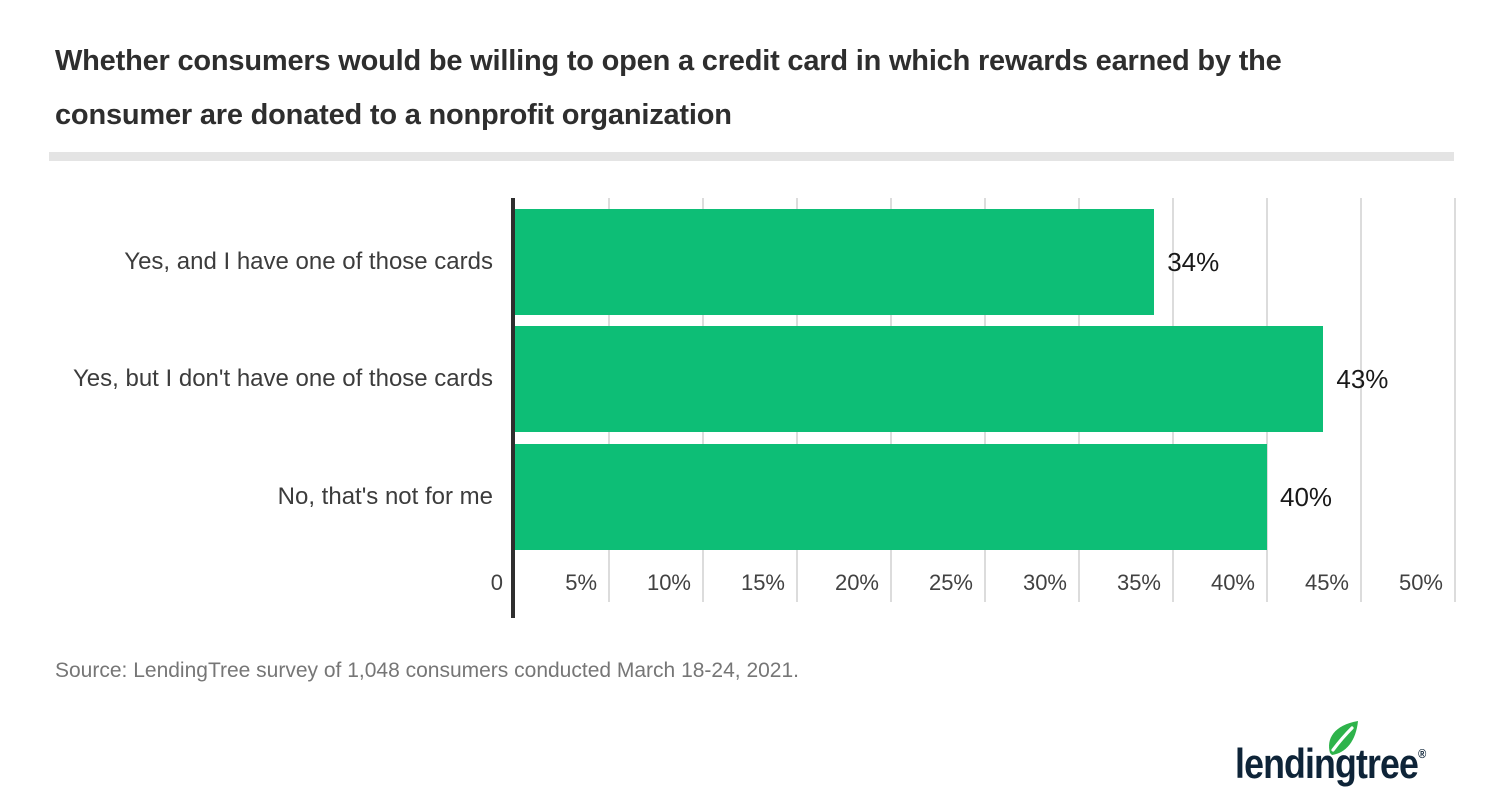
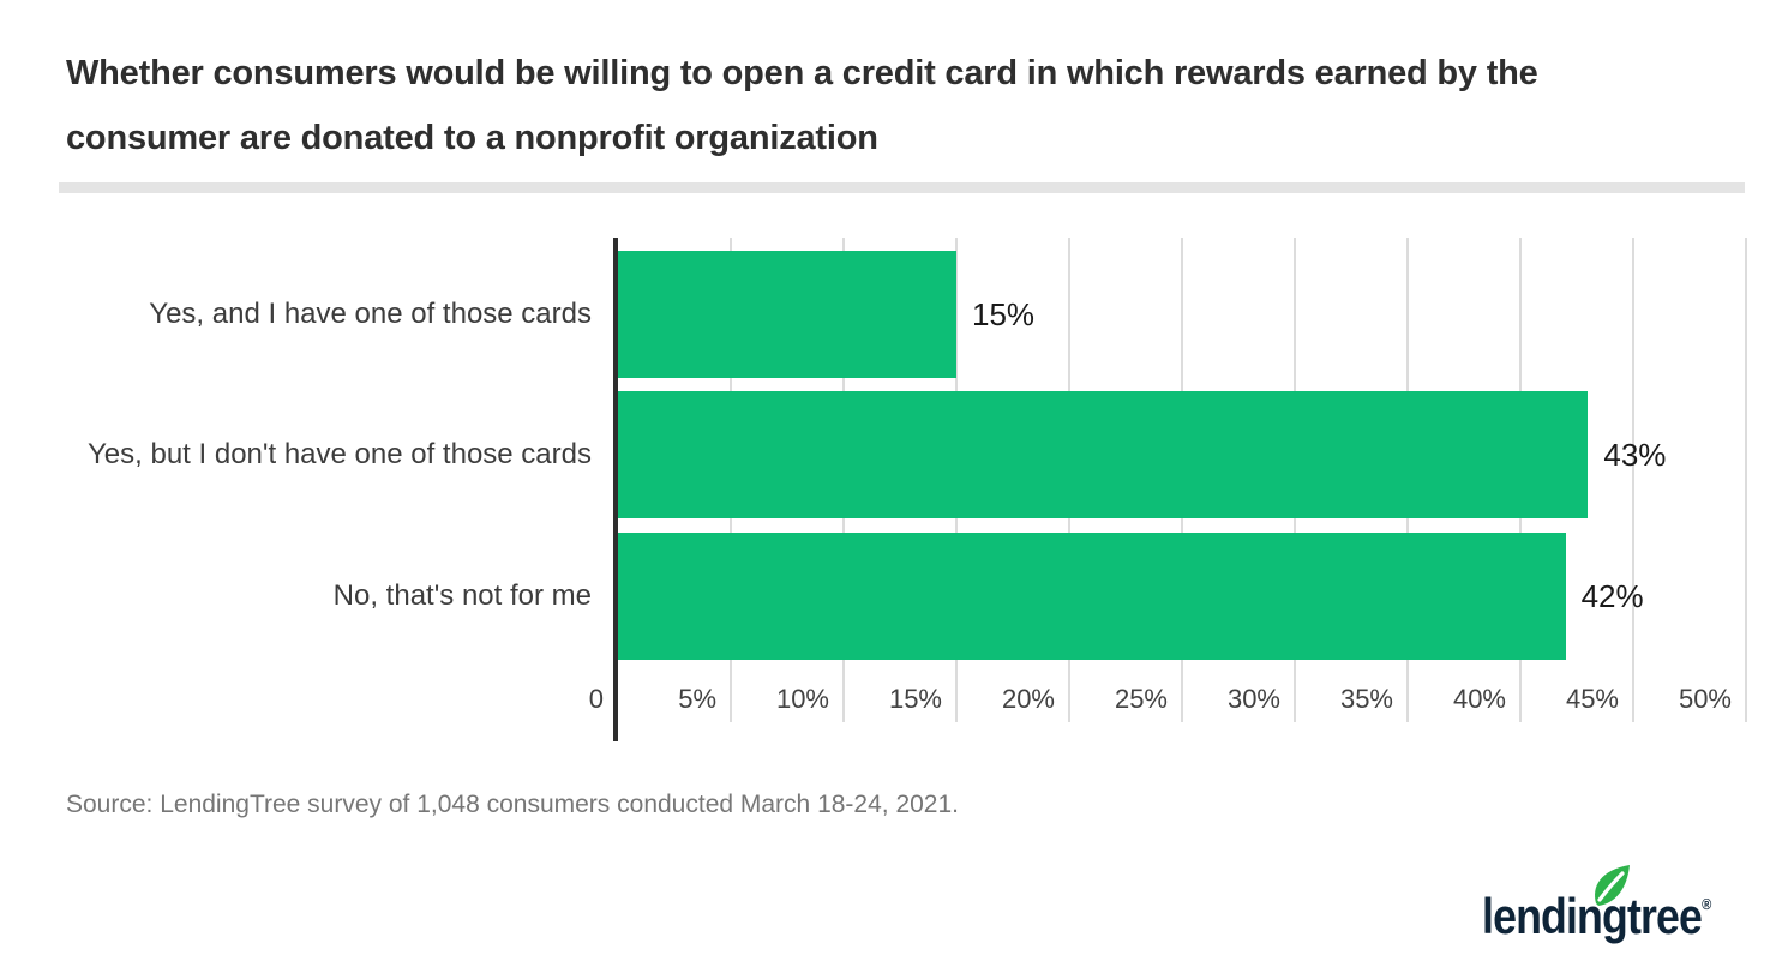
Yes, and I have one of those cards: 34% -> 15%
No, that's not for me: 40% -> 42%
